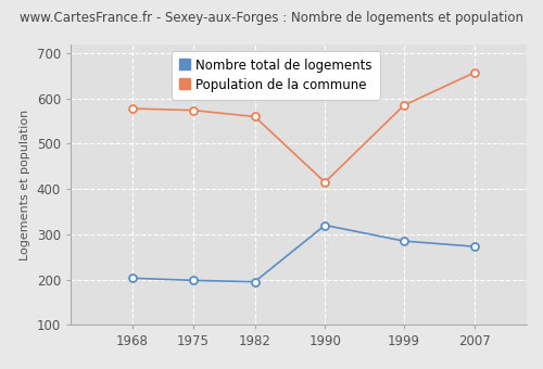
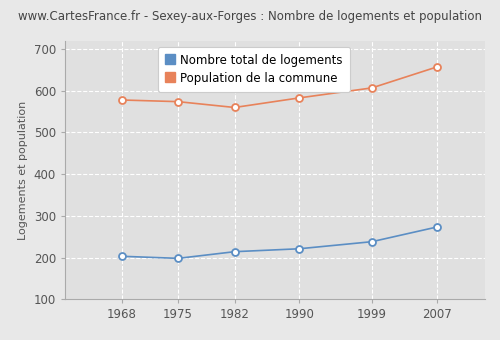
Nombre total de logements/1982: 195 -> 214
Nombre total de logements/1990: 320 -> 221
Population de la commune/1990: 415 -> 583
Nombre total de logements/1999: 285 -> 238
Population de la commune/1999: 585 -> 607
